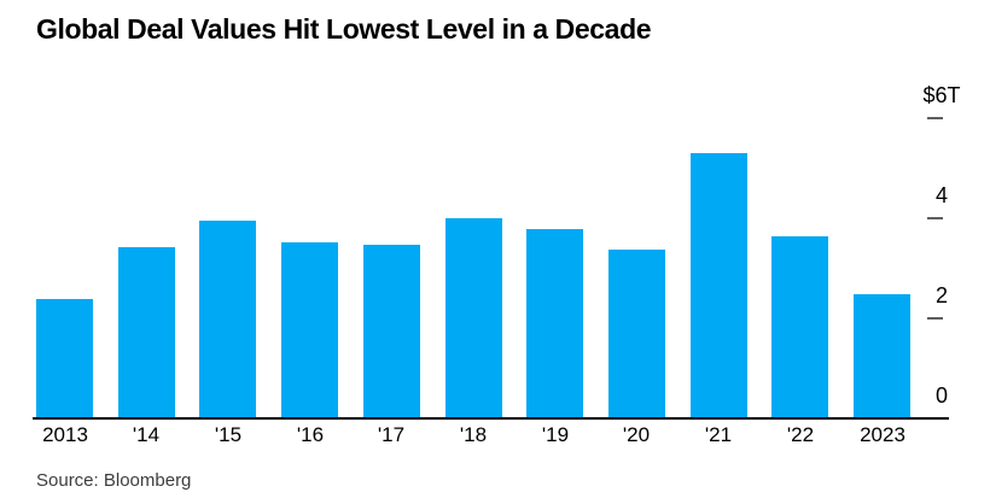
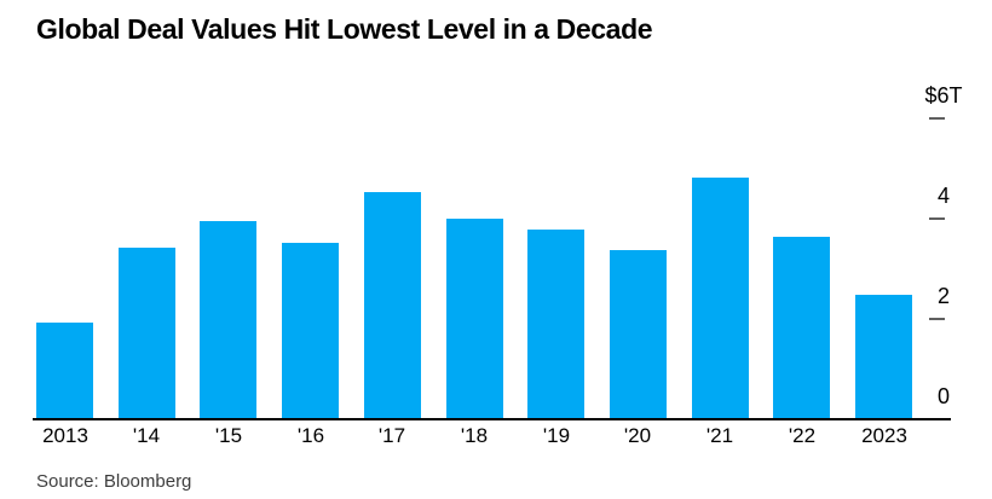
2013: 2.4 -> 1.9
'17: 3.5 -> 4.5
'21: 5.3 -> 4.8
